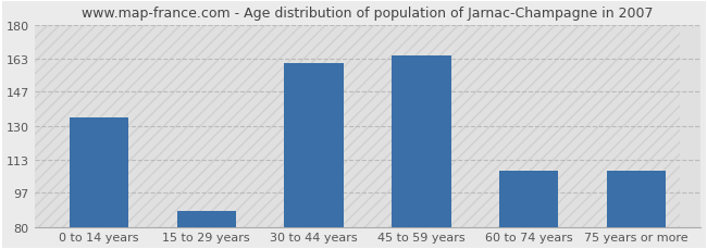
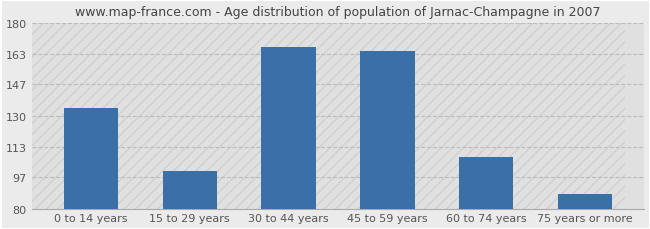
15 to 29 years: 88 -> 100
30 to 44 years: 161 -> 167
75 years or more: 108 -> 88
